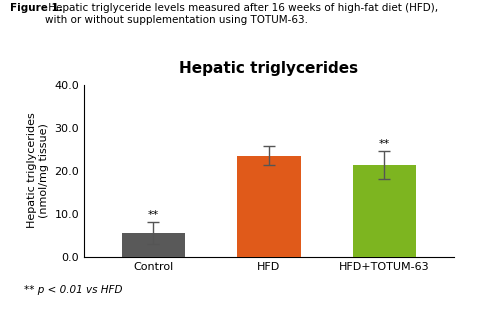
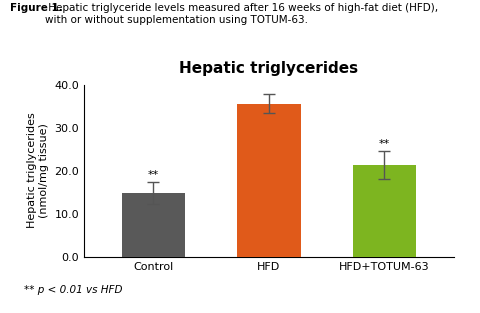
Control: 5.5 -> 14.8
HFD: 23.5 -> 35.5
